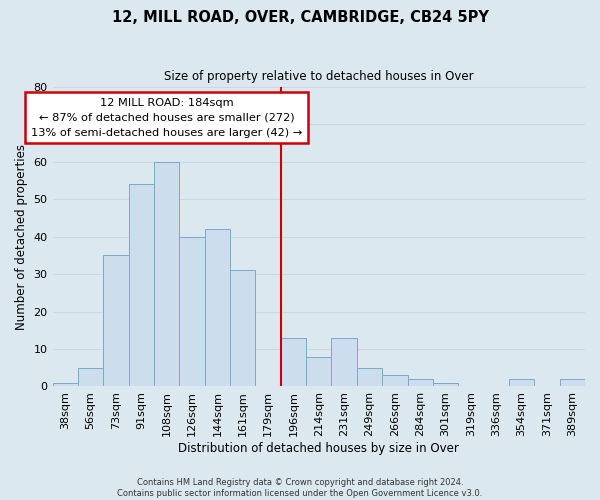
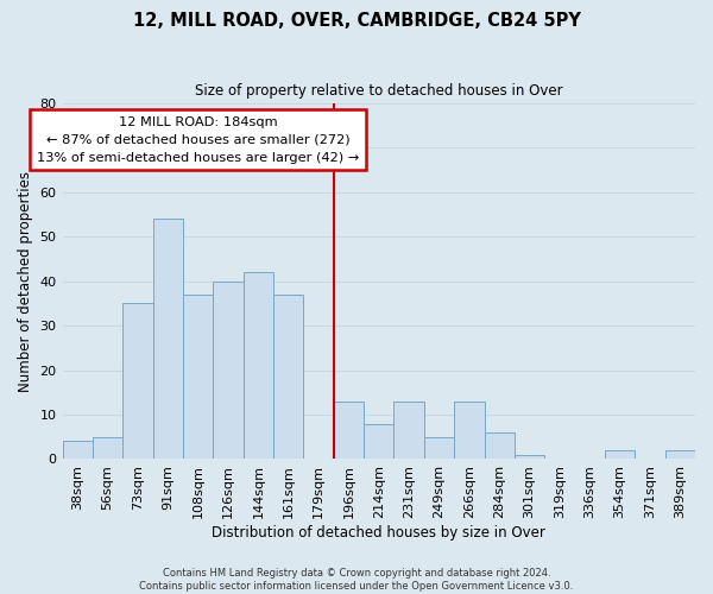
38sqm: 1 -> 4
108sqm: 60 -> 37
161sqm: 31 -> 37
266sqm: 3 -> 13
284sqm: 2 -> 6
